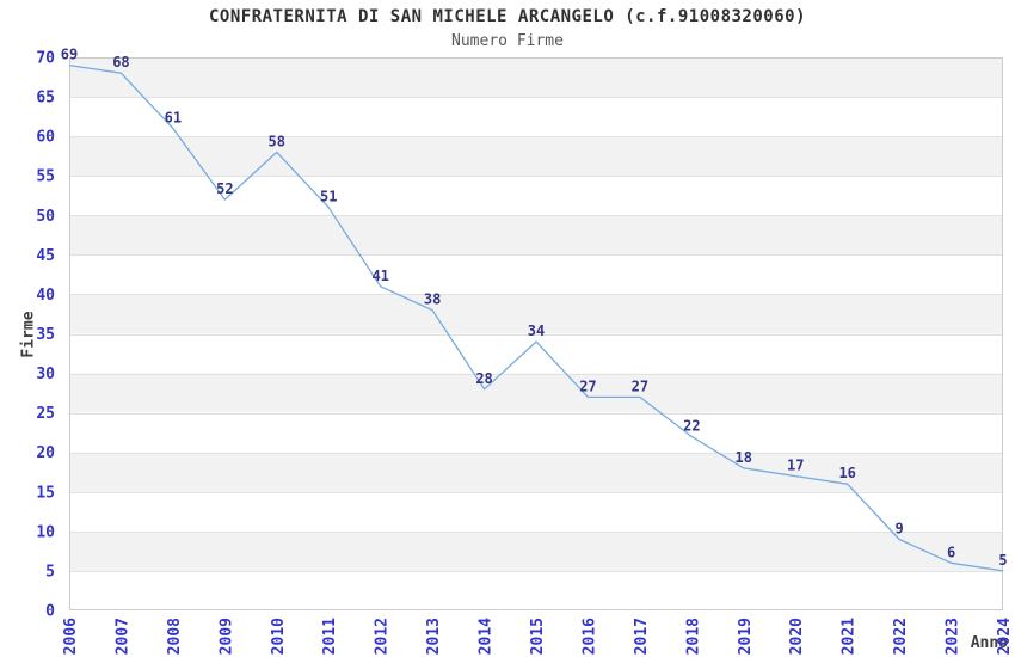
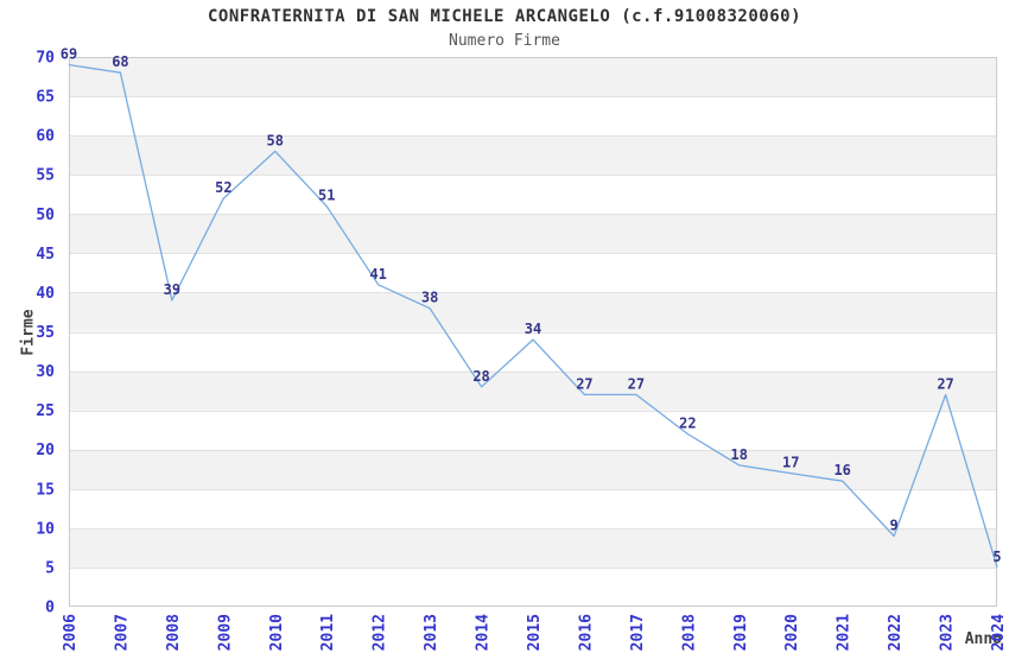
2008: 61 -> 39
2023: 6 -> 27
